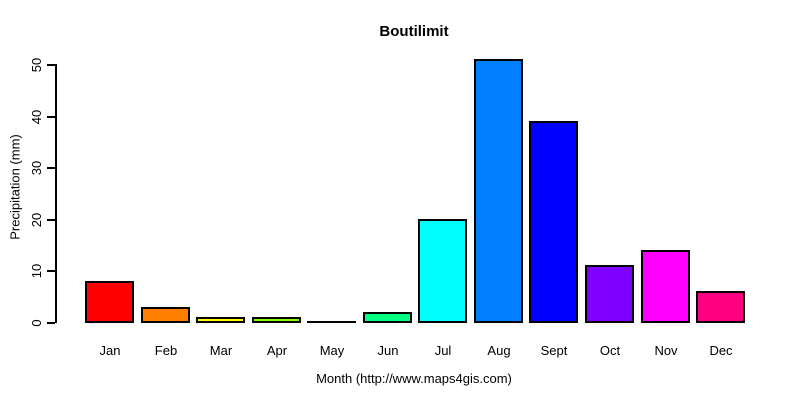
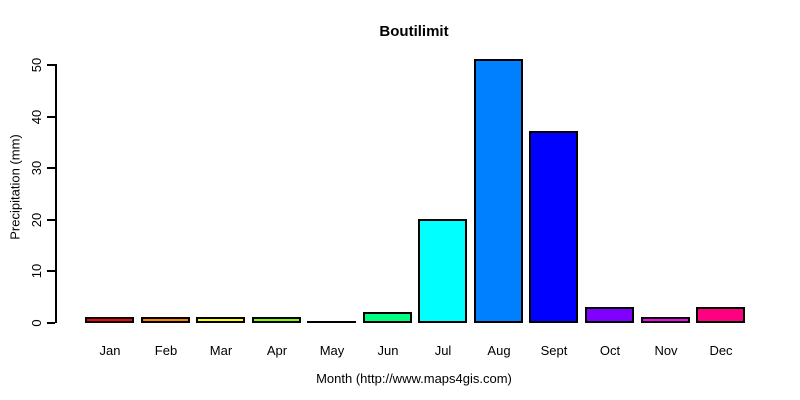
Jan: 8 -> 1
Feb: 3 -> 1
Sept: 39 -> 37
Oct: 11 -> 3
Nov: 14 -> 1
Dec: 6 -> 3
